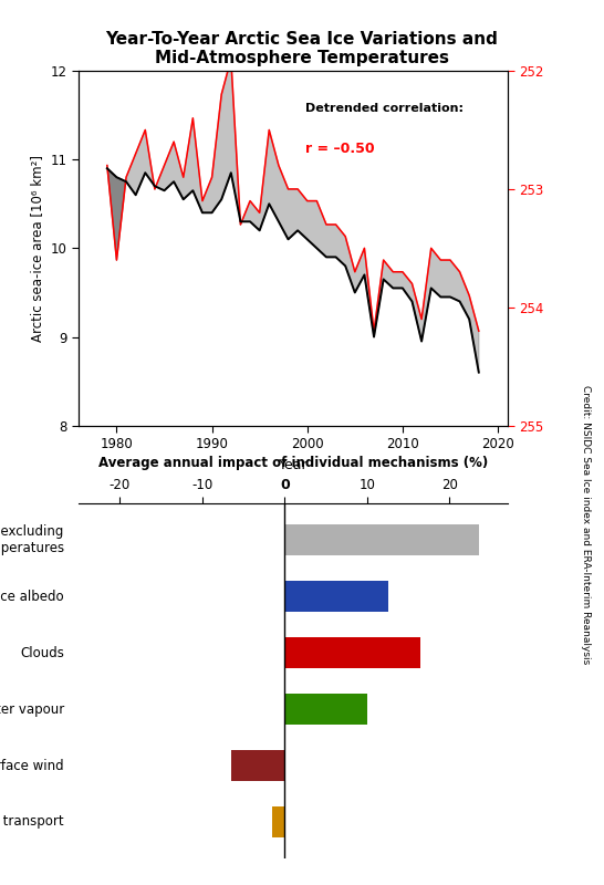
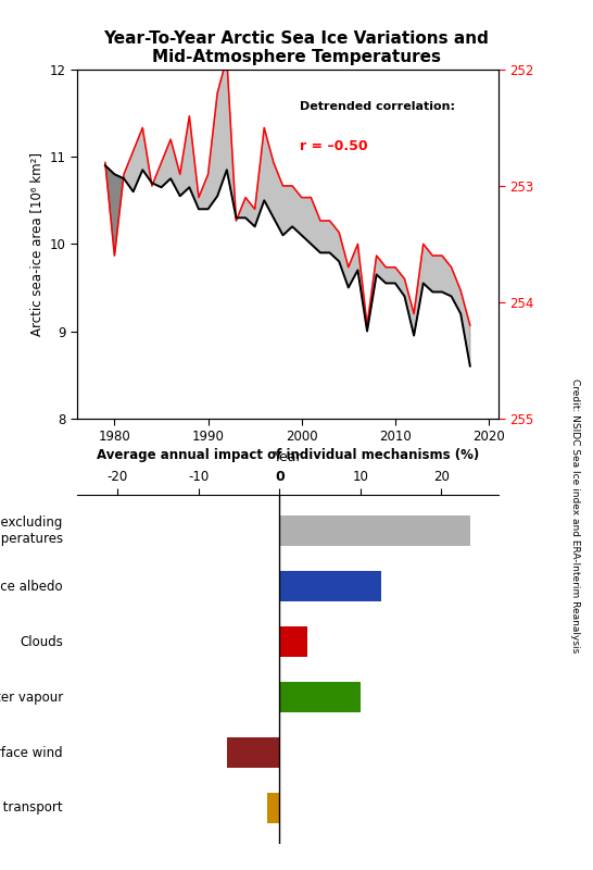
Clouds: 16.4 -> 3.5
